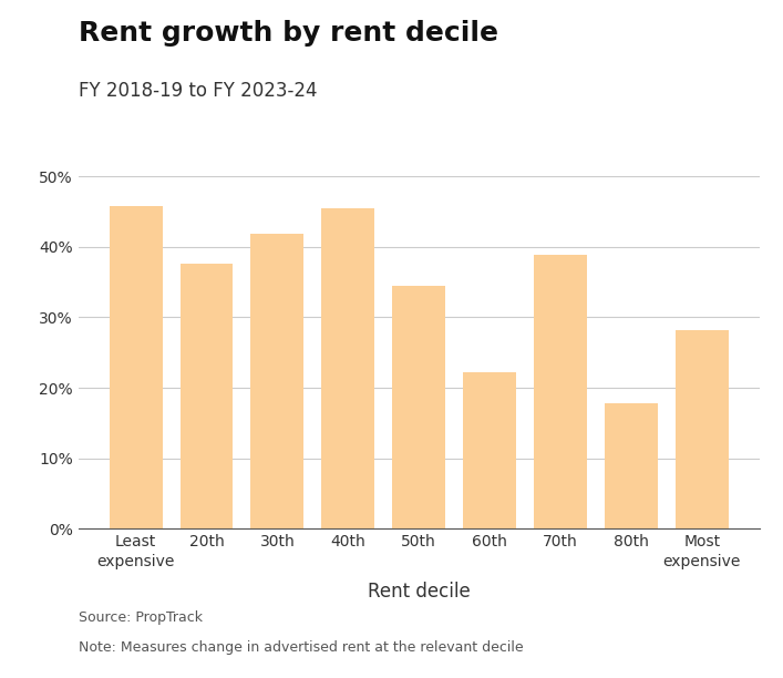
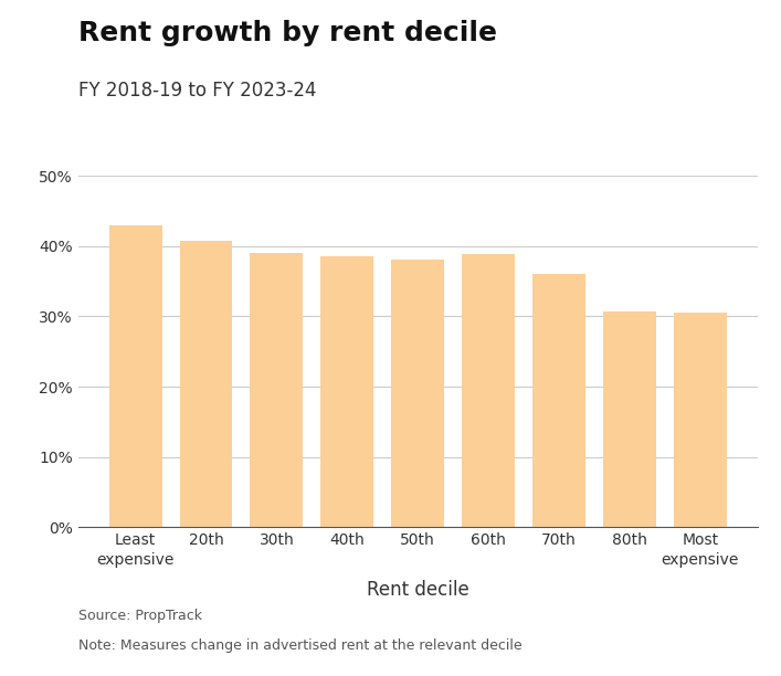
Least expensive: 45.8% -> 43.0%
20th: 37.6% -> 40.7%
30th: 41.8% -> 39.0%
40th: 45.4% -> 38.5%
50th: 34.4% -> 38.0%
60th: 22.2% -> 38.8%
70th: 38.8% -> 36.0%
80th: 17.8% -> 30.7%
Most expensive: 28.2% -> 30.6%
